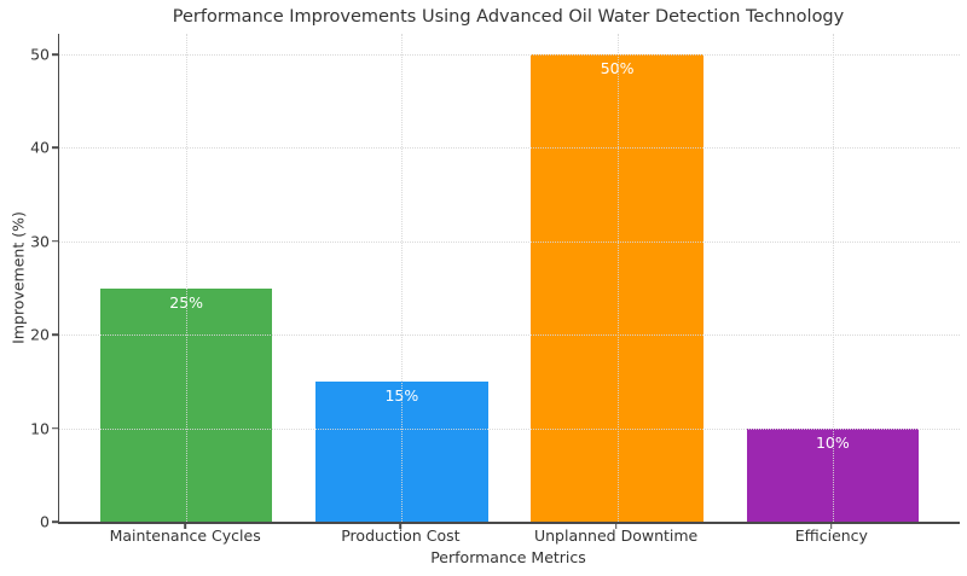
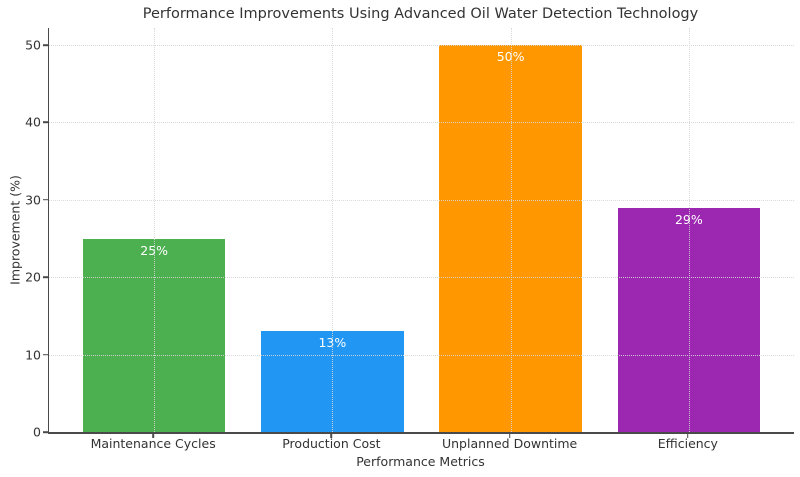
Production Cost: 15% -> 13%
Efficiency: 10% -> 29%
